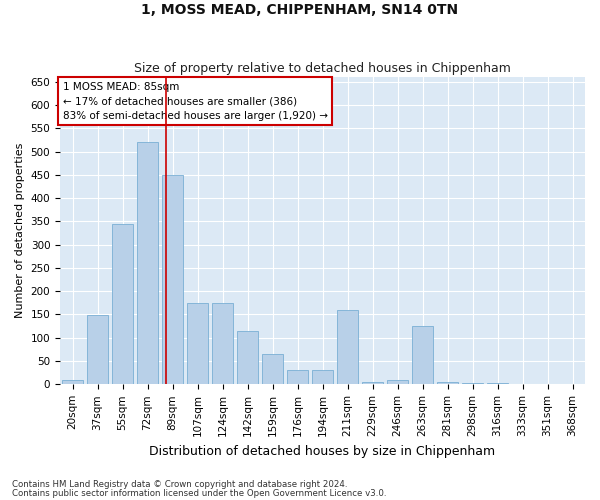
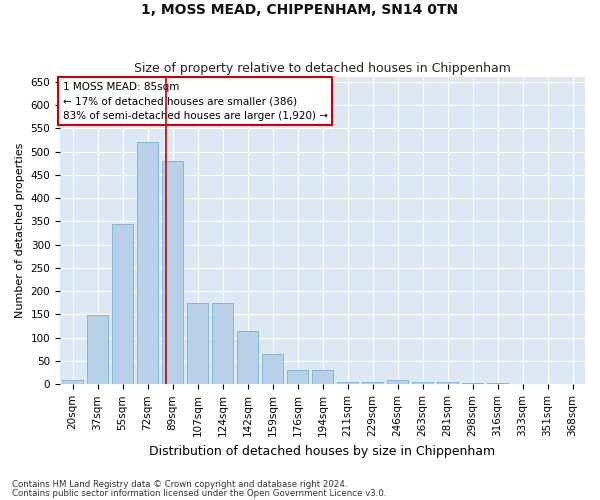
89sqm: 450 -> 480
211sqm: 160 -> 5
263sqm: 125 -> 5
